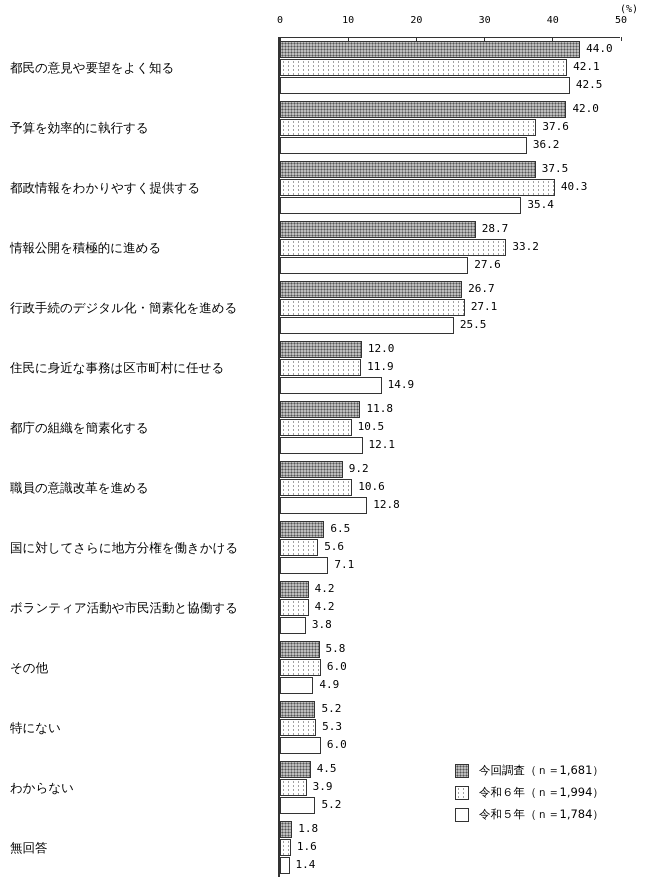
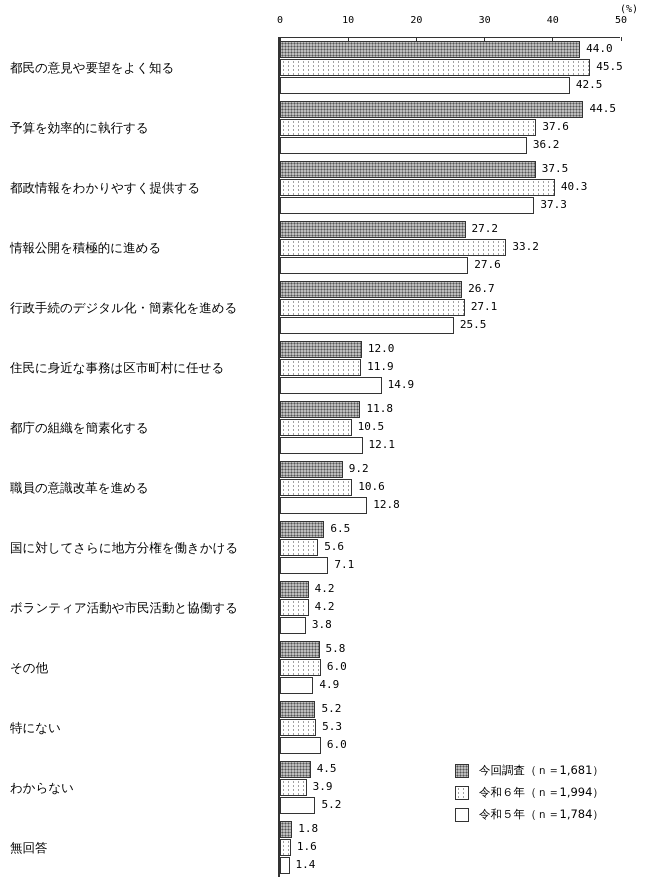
令和６年（ｎ＝1,994）/都民の意見や要望をよく知る: 42.1 -> 45.5
今回調査（ｎ＝1,681）/予算を効率的に執行する: 42.0 -> 44.5
令和５年（ｎ＝1,784）/都政情報をわかりやすく提供する: 35.4 -> 37.3
今回調査（ｎ＝1,681）/情報公開を積極的に進める: 28.7 -> 27.2
